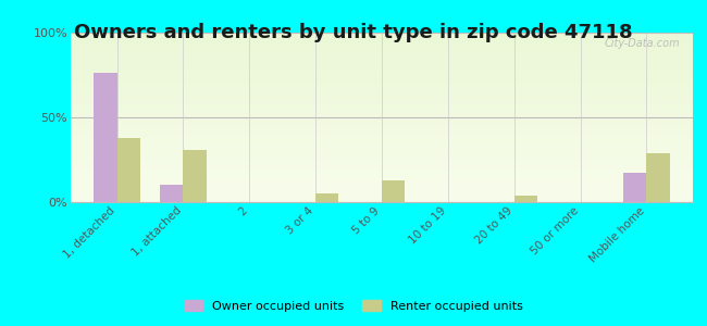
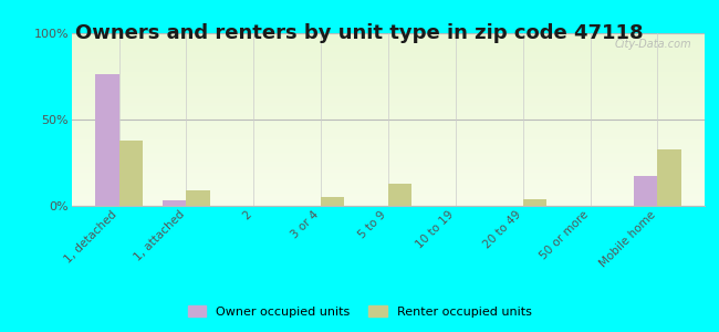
Owner occupied units/1, attached: 10% -> 3%
Renter occupied units/1, attached: 31% -> 9%
Renter occupied units/Mobile home: 29% -> 33%
